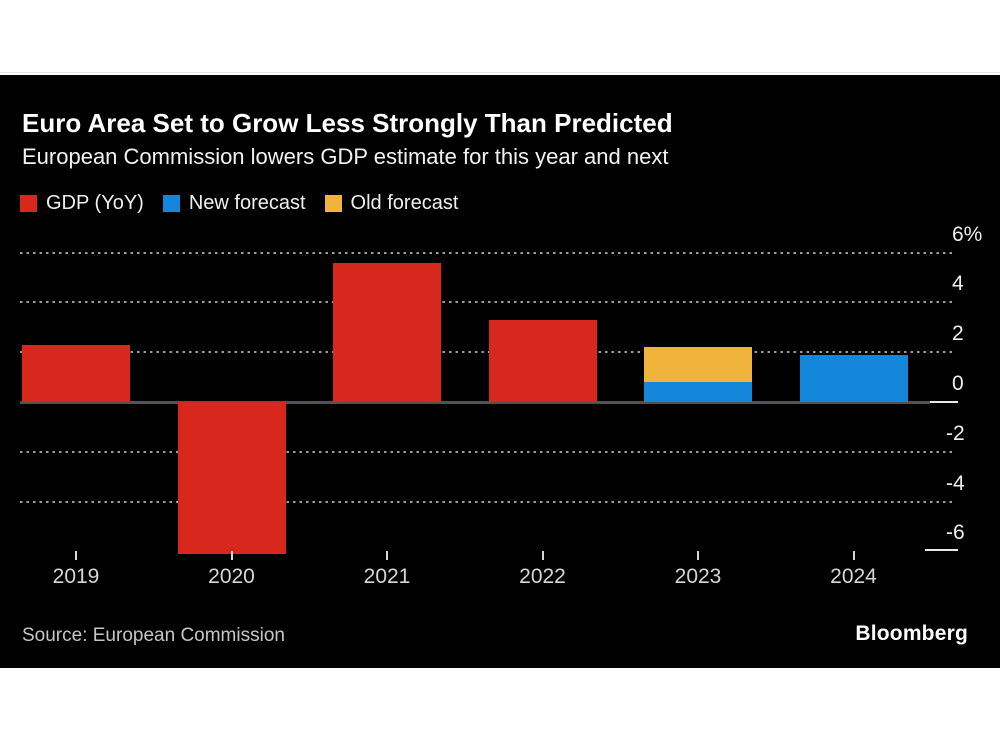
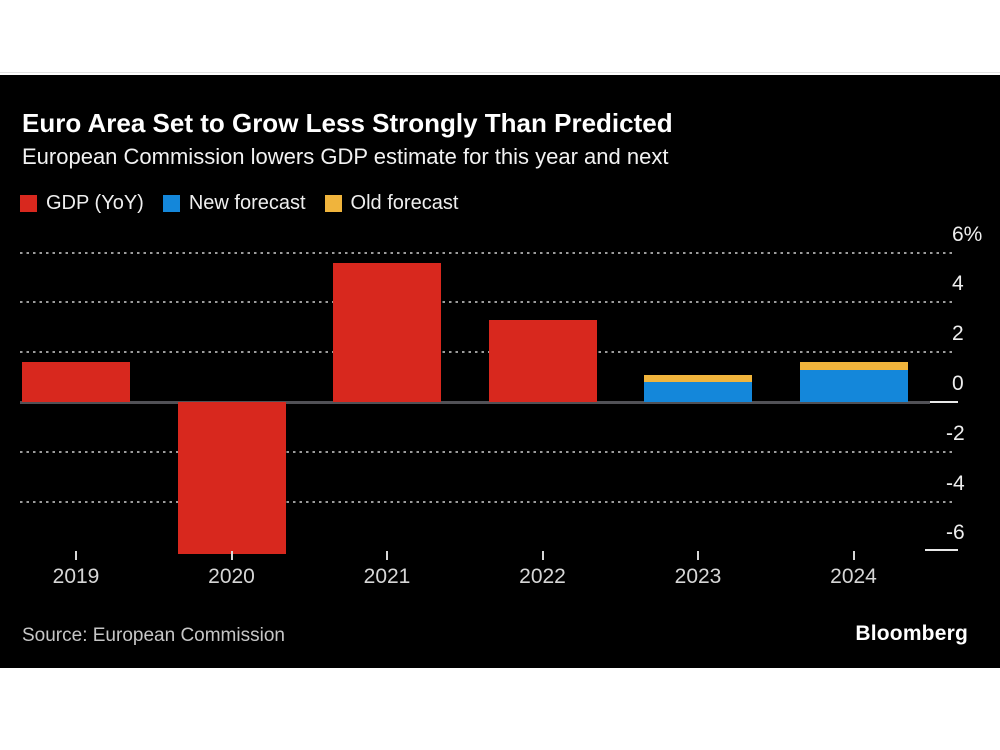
GDP (YoY)/2019: 2.3 -> 1.6
Old forecast/2023: 2.2 -> 1.1
New forecast/2024: 1.9 -> 1.3
